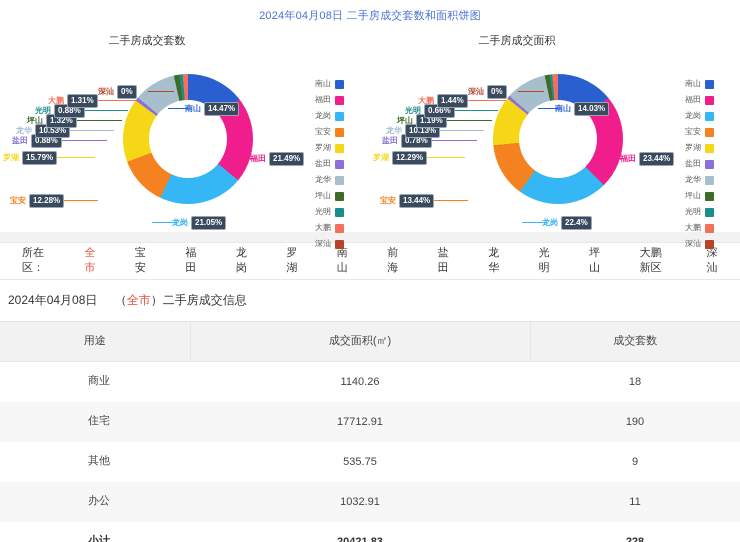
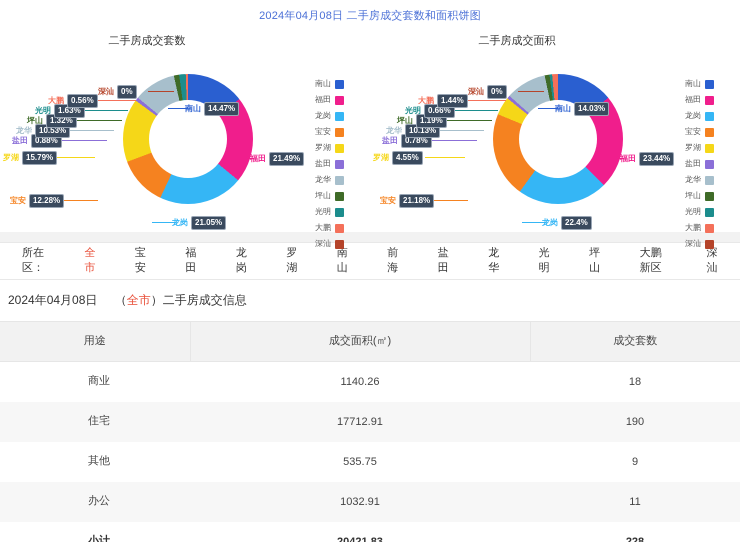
二手房成交套数/光明: 0.88% -> 1.63%
二手房成交套数/大鹏: 1.31% -> 0.56%
二手房成交面积/宝安: 13.44% -> 21.18%
二手房成交面积/罗湖: 12.29% -> 4.55%
